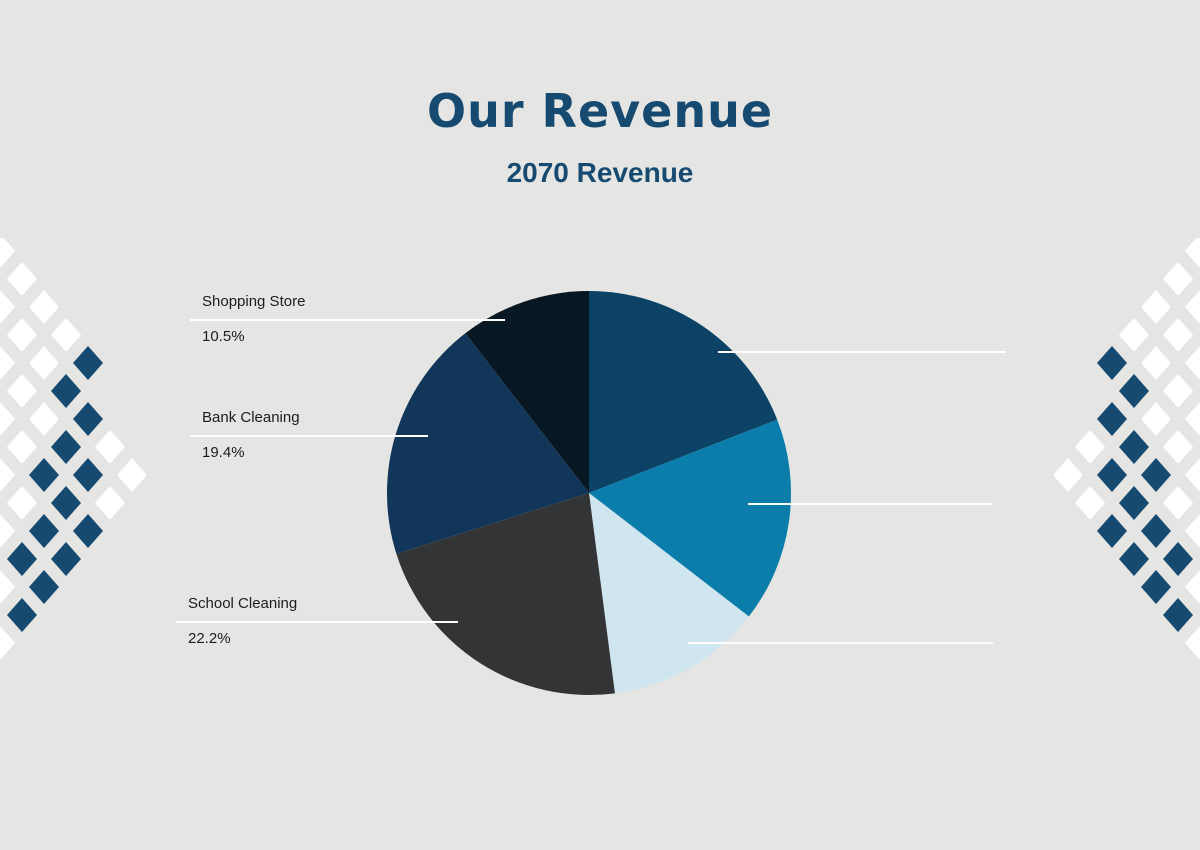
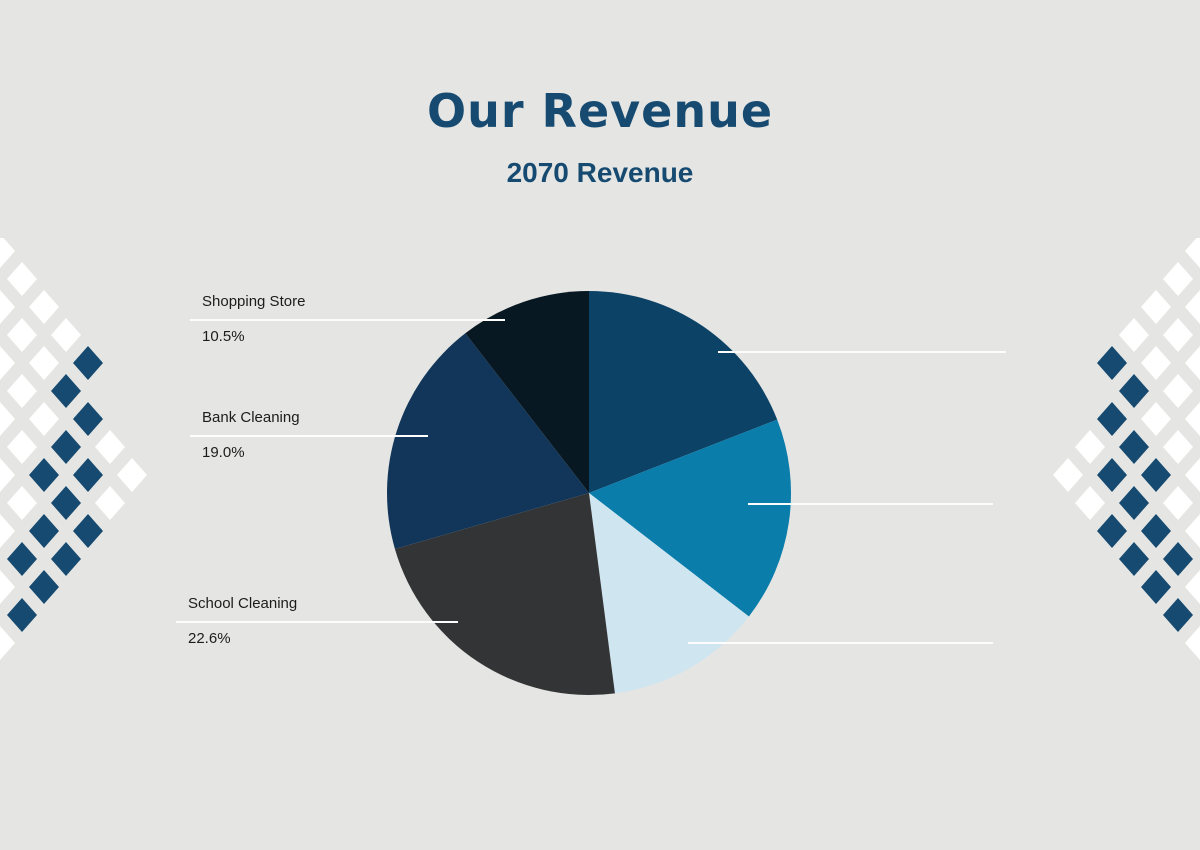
School Cleaning: 22.2% -> 22.6%
Bank Cleaning: 19.4% -> 19.0%
